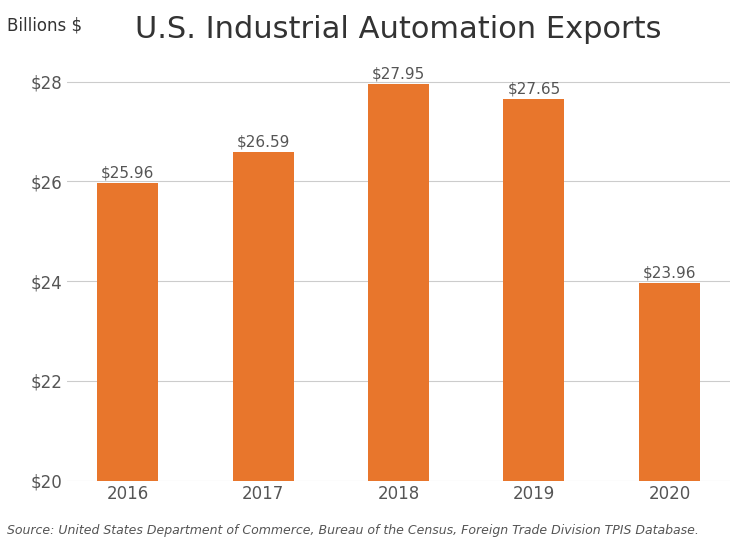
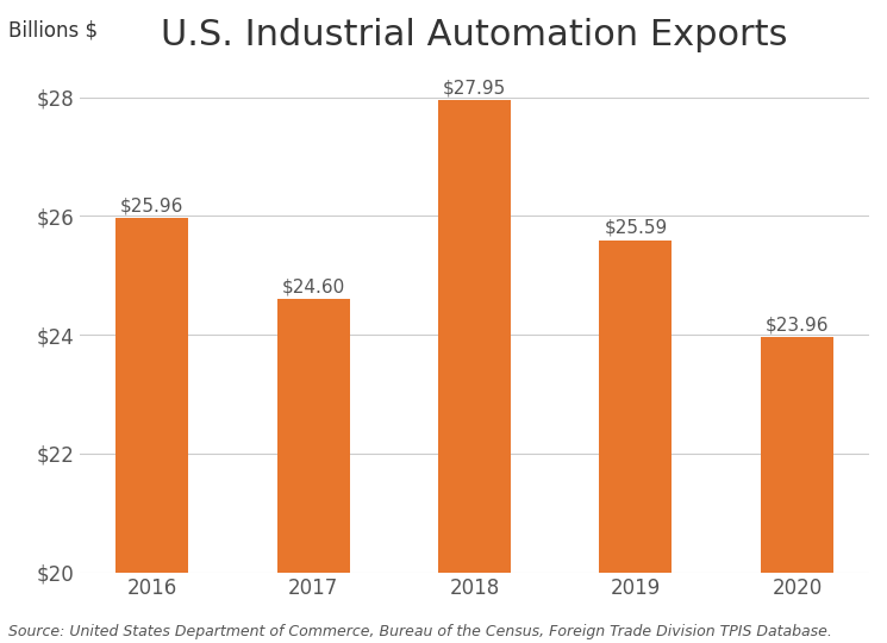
2017: $26.59 -> $24.60
2019: $27.65 -> $25.59
